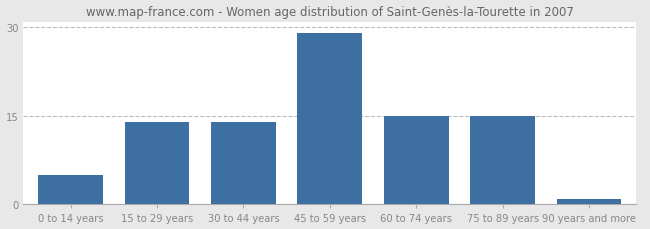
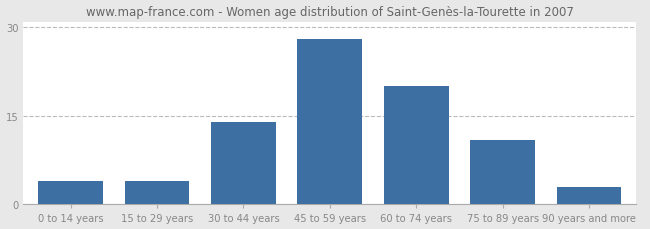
0 to 14 years: 5 -> 4
15 to 29 years: 14 -> 4
45 to 59 years: 29 -> 28
60 to 74 years: 15 -> 20
75 to 89 years: 15 -> 11
90 years and more: 1 -> 3
